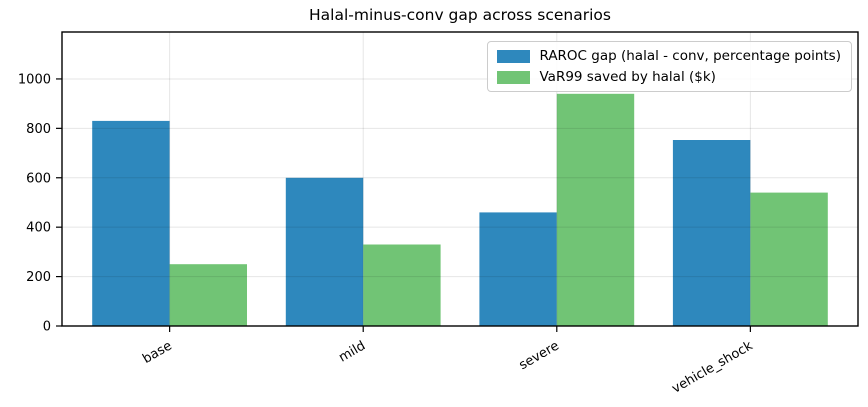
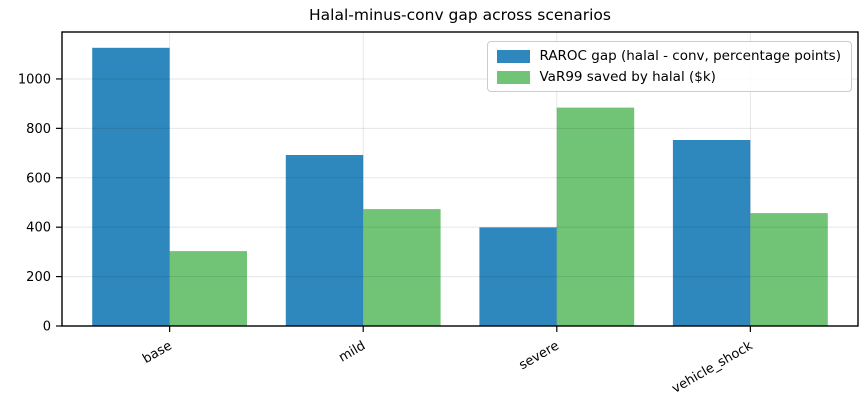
RAROC gap (halal - conv, percentage points)/base: 830 -> 1130
VaR99 saved by halal ($k)/base: 250 -> 300
RAROC gap (halal - conv, percentage points)/mild: 600 -> 690
VaR99 saved by halal ($k)/mild: 330 -> 470
RAROC gap (halal - conv, percentage points)/severe: 460 -> 400
VaR99 saved by halal ($k)/severe: 940 -> 880
VaR99 saved by halal ($k)/vehicle_shock: 540 -> 460
